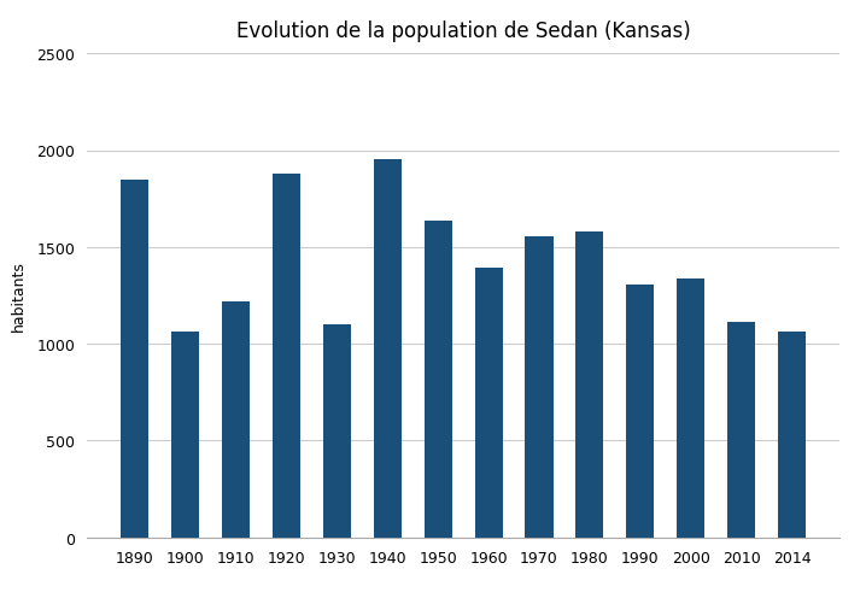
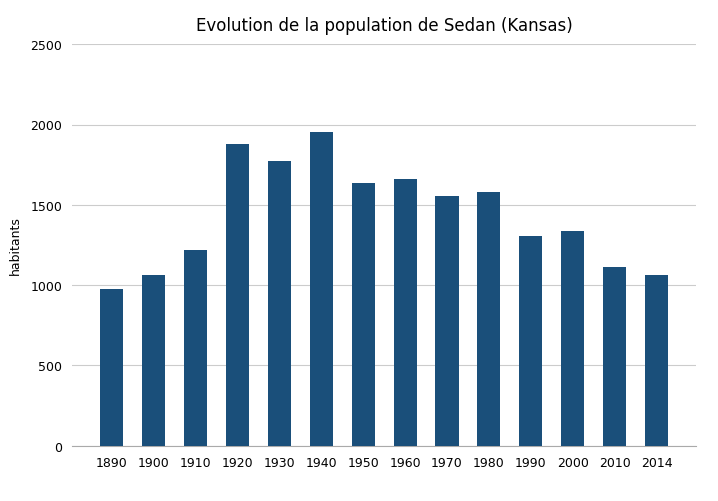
1890: 1850 -> 980
1930: 1100 -> 1780
1960: 1390 -> 1660
